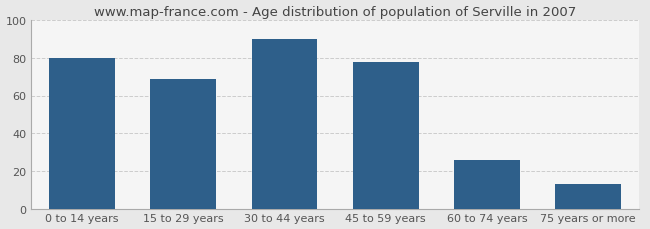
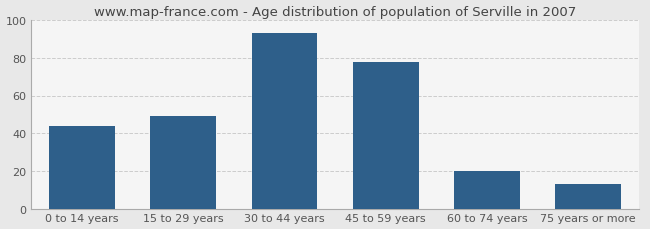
0 to 14 years: 80 -> 44
15 to 29 years: 69 -> 49
30 to 44 years: 90 -> 93
60 to 74 years: 26 -> 20
